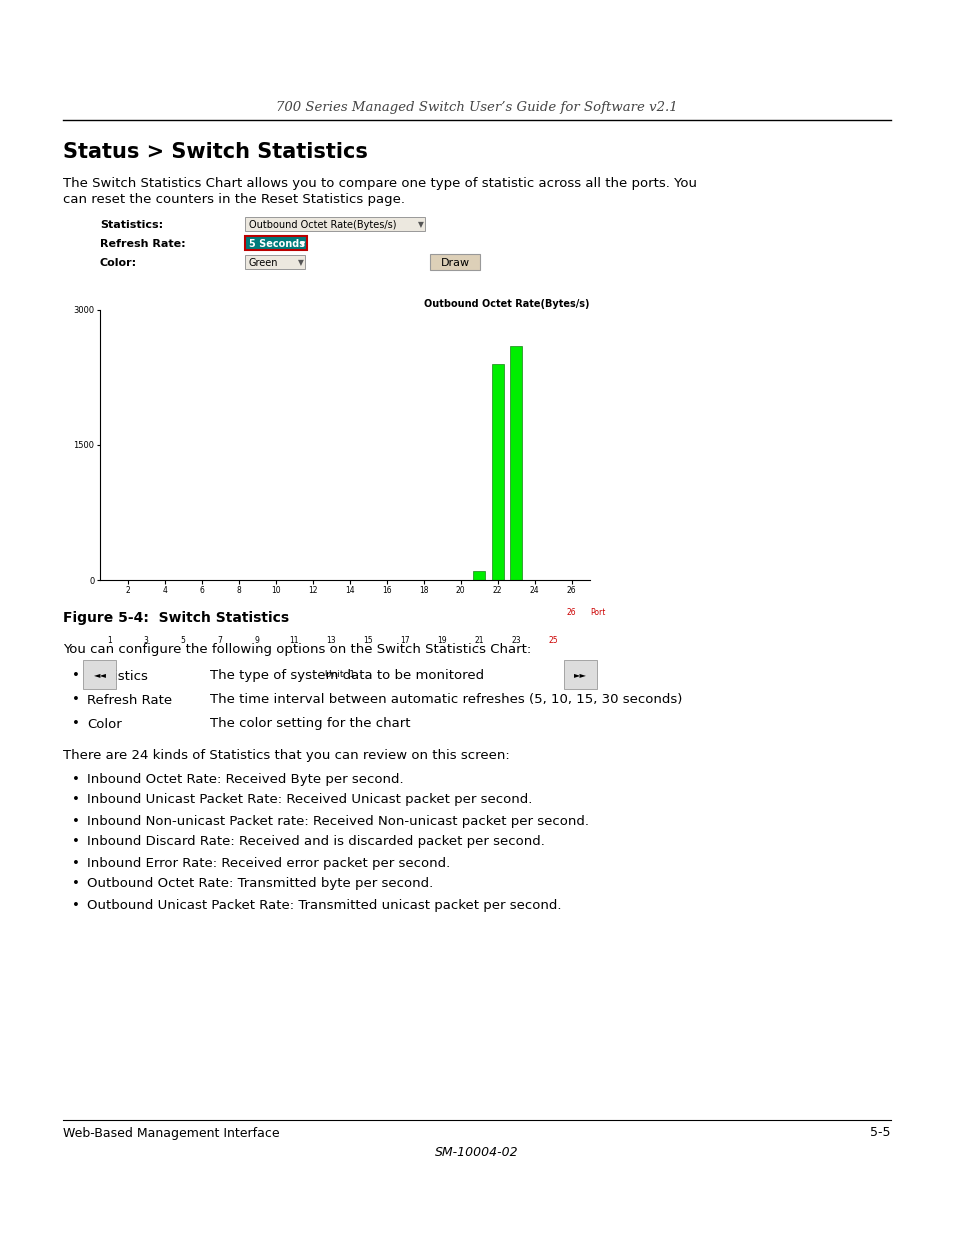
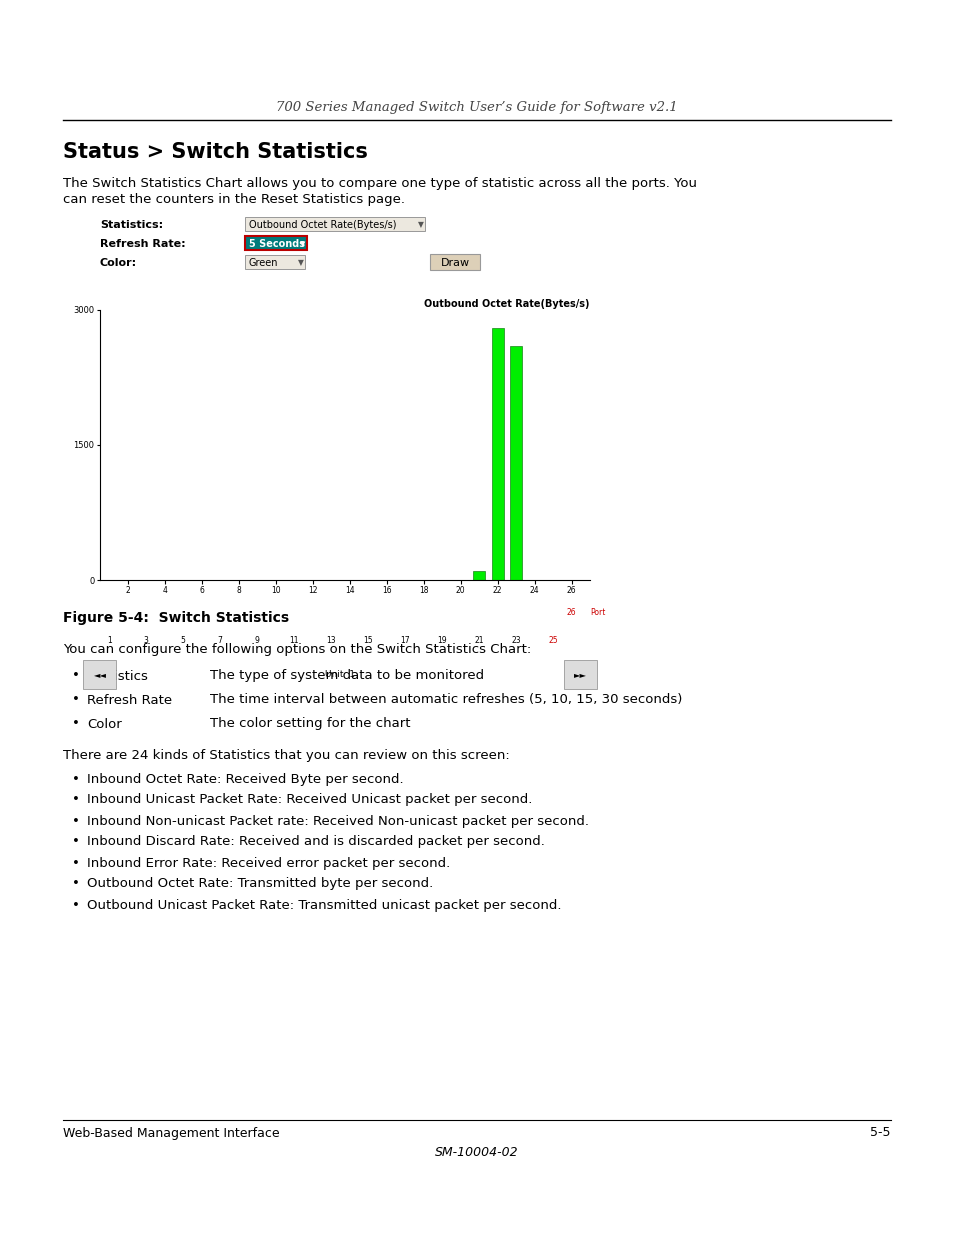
22: 2400 -> 2800
